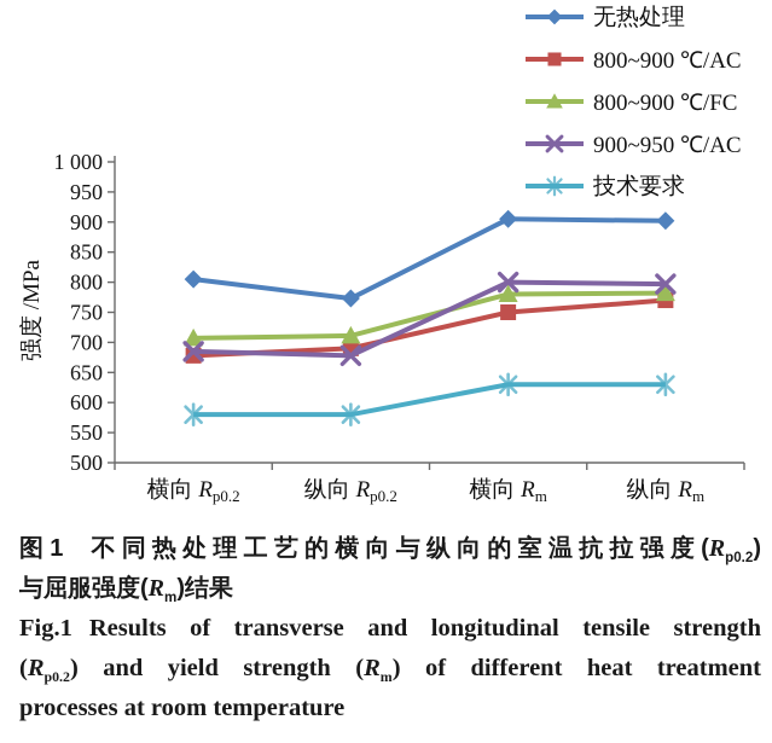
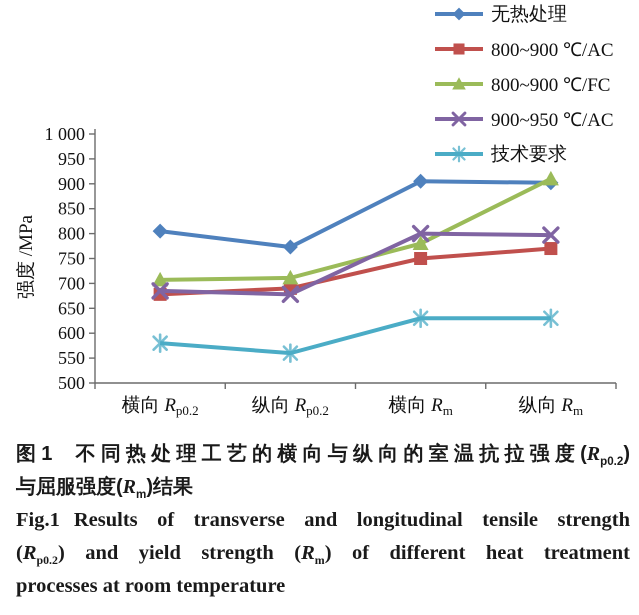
技术要求/纵向 Rp0.2: 580 -> 560
800~900 ℃/FC/纵向 Rm: 780 -> 910
